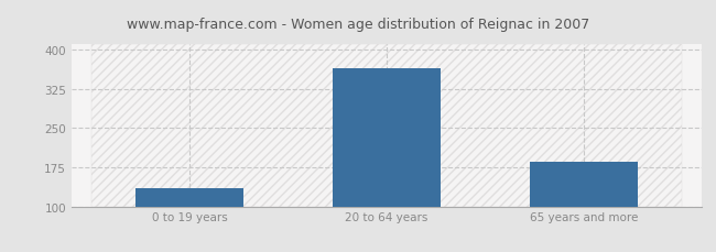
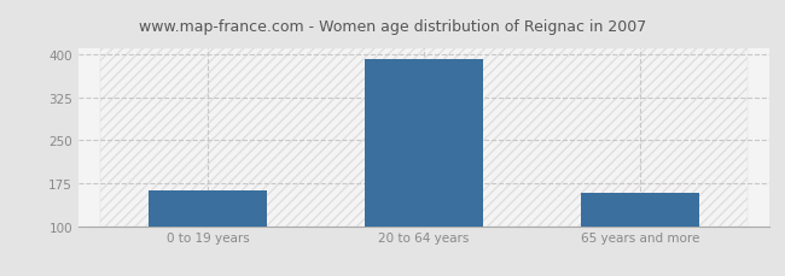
0 to 19 years: 135 -> 163
20 to 64 years: 365 -> 392
65 years and more: 185 -> 158
